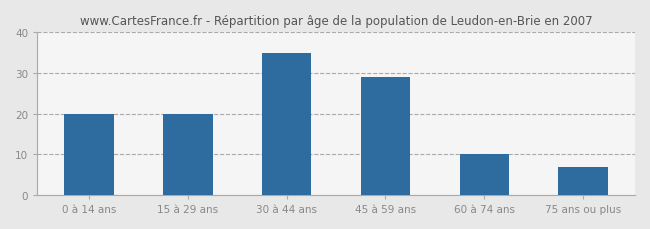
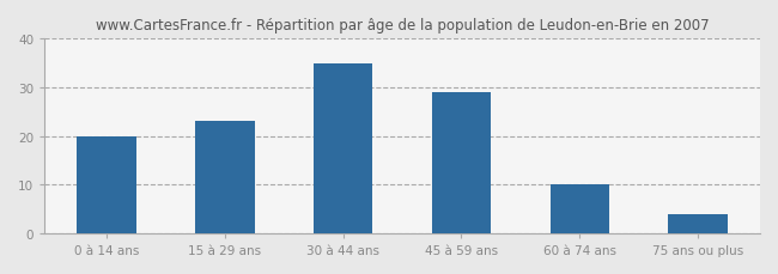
15 à 29 ans: 20 -> 23
75 ans ou plus: 7 -> 4
